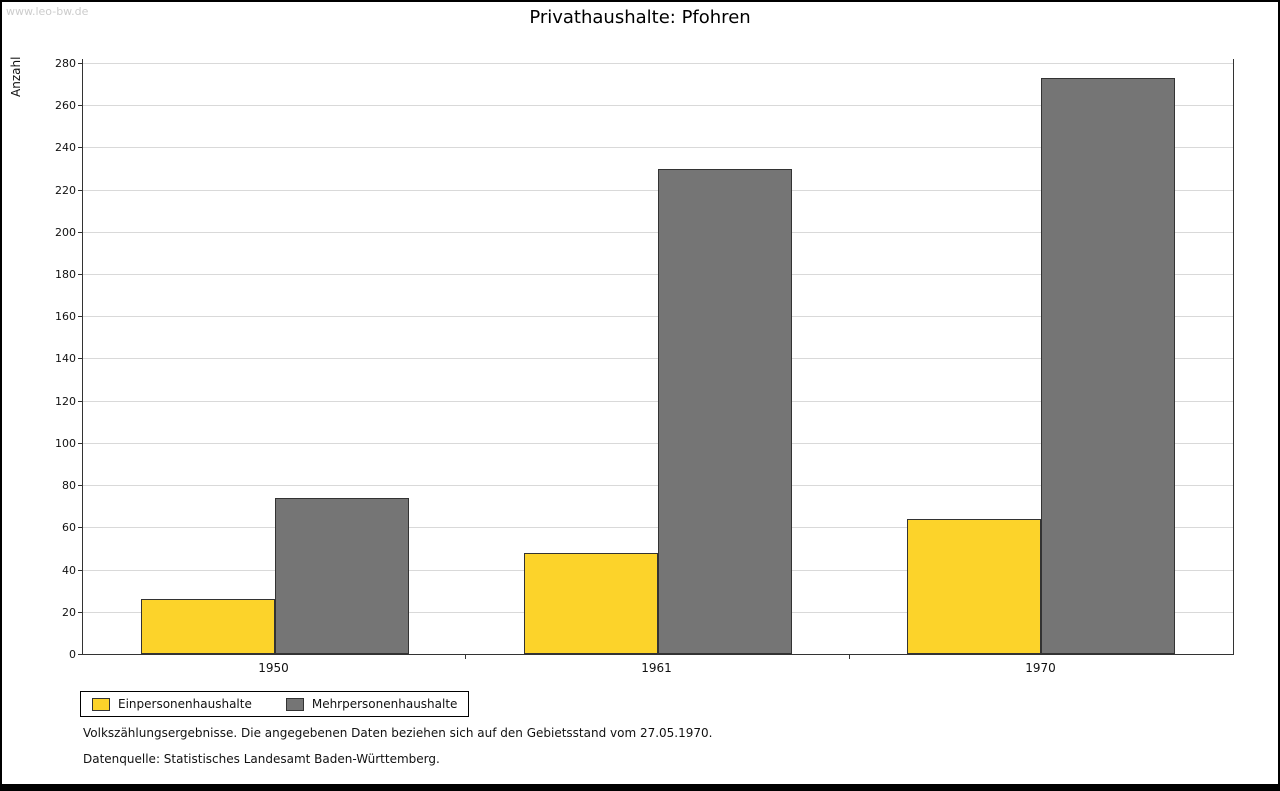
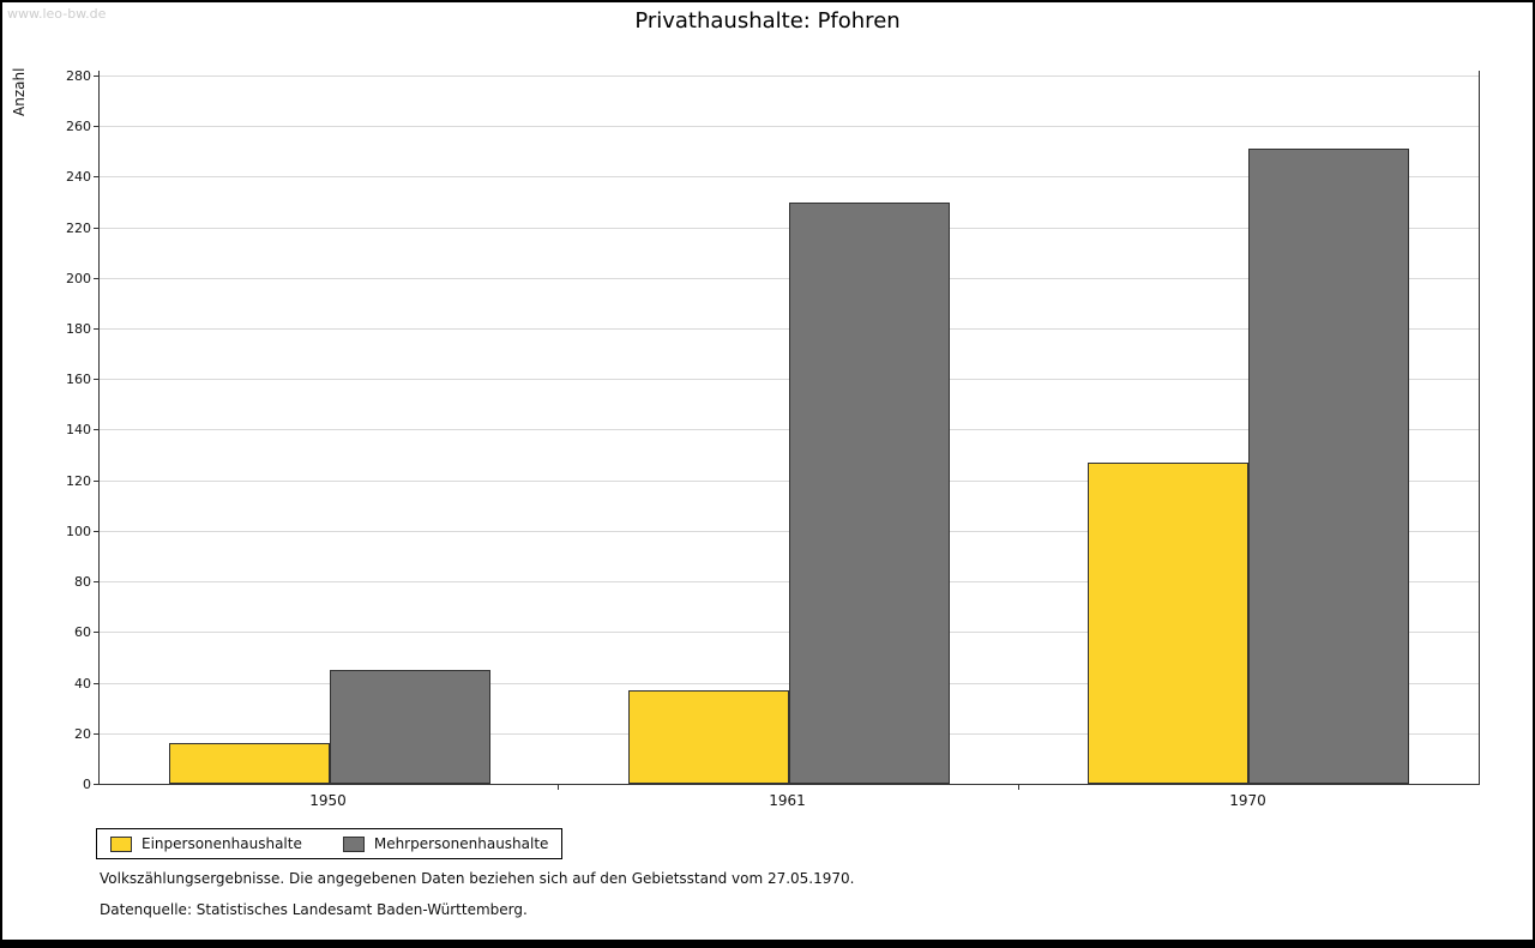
Einpersonenhaushalte/1950: 26 -> 16
Mehrpersonenhaushalte/1950: 74 -> 45
Einpersonenhaushalte/1961: 48 -> 37
Einpersonenhaushalte/1970: 64 -> 127
Mehrpersonenhaushalte/1970: 273 -> 251
